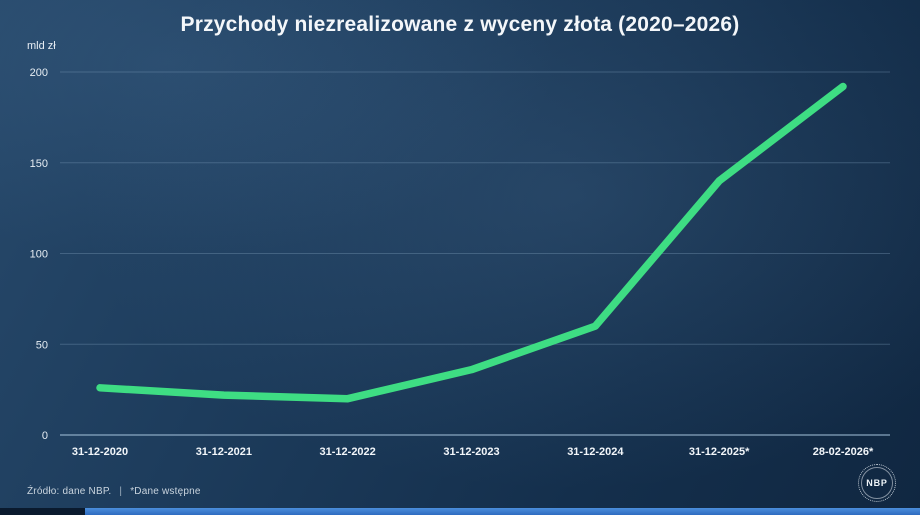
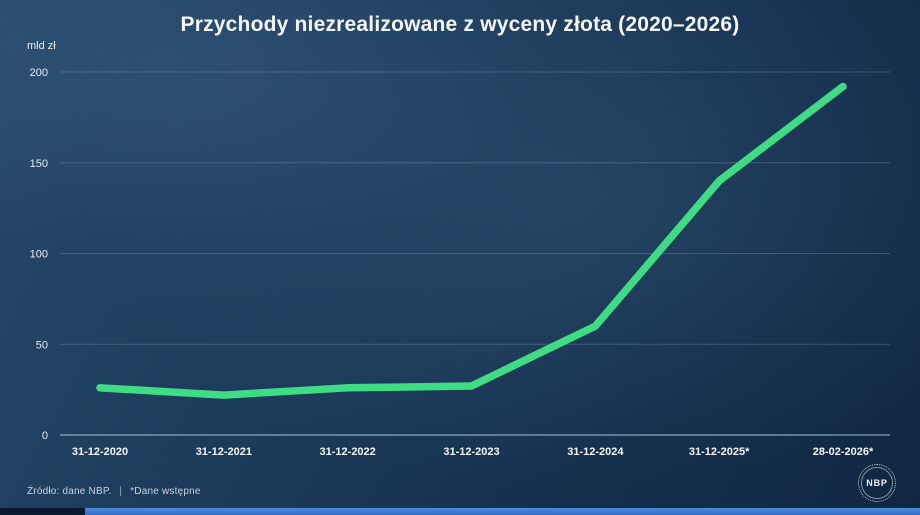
31-12-2022: 20 -> 26
31-12-2023: 36 -> 27
